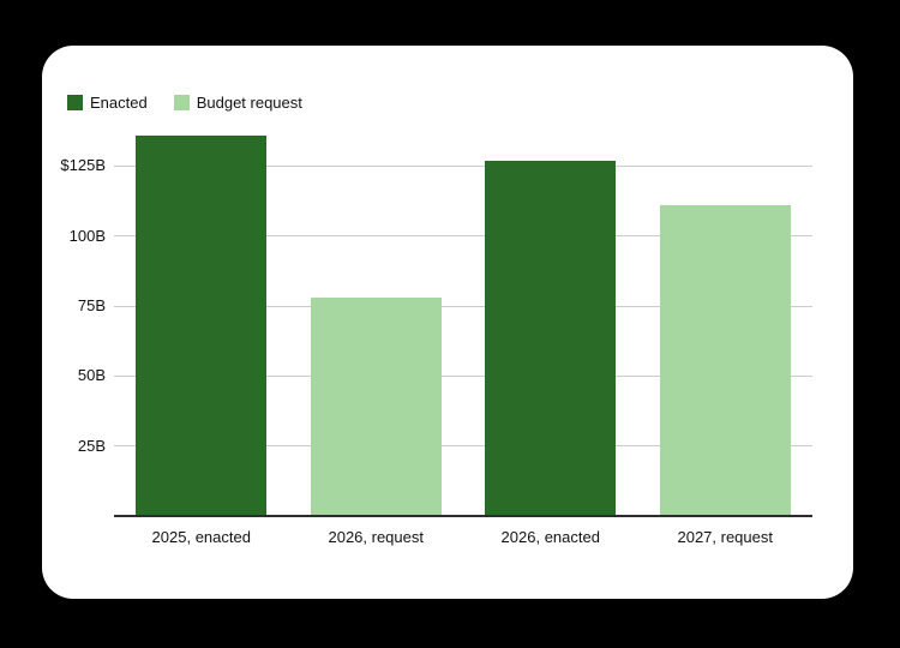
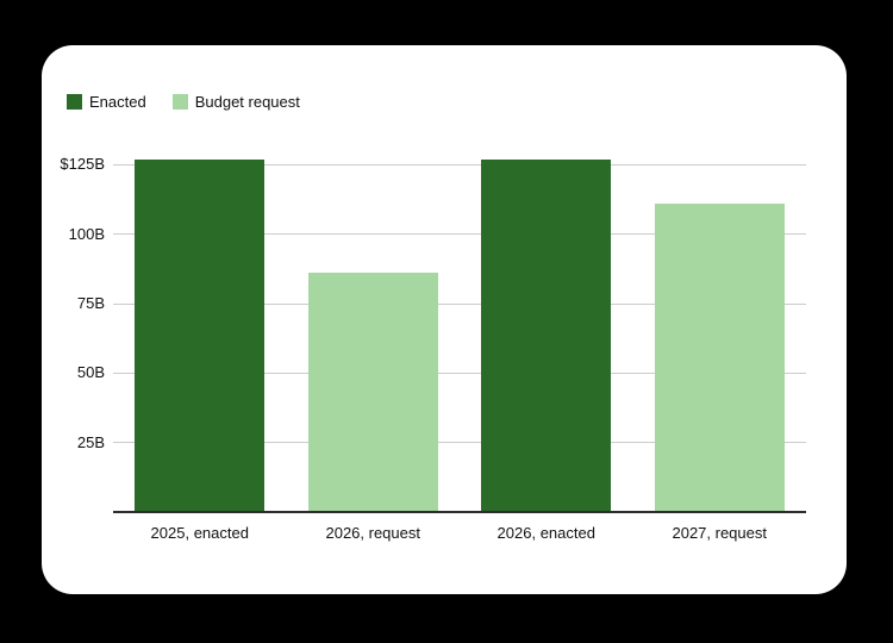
2025, enacted: $136B -> $127B
2026, request: $78B -> $86B
